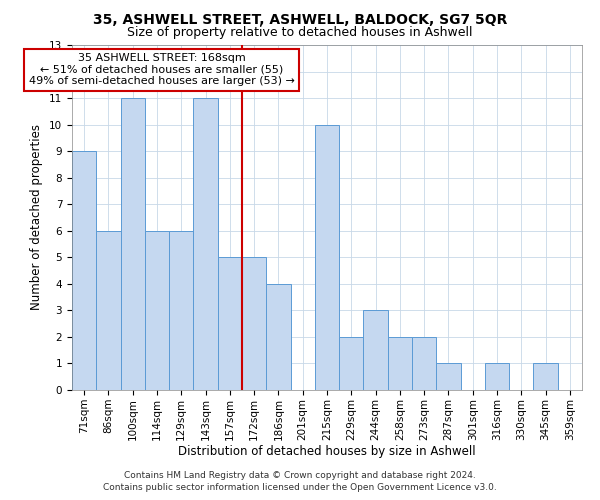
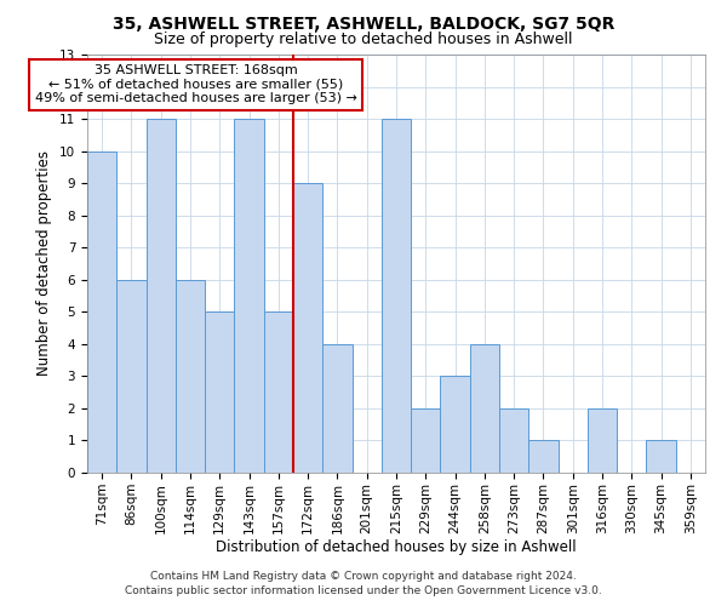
71sqm: 9 -> 10
129sqm: 6 -> 5
172sqm: 5 -> 9
215sqm: 10 -> 11
258sqm: 2 -> 4
316sqm: 1 -> 2
